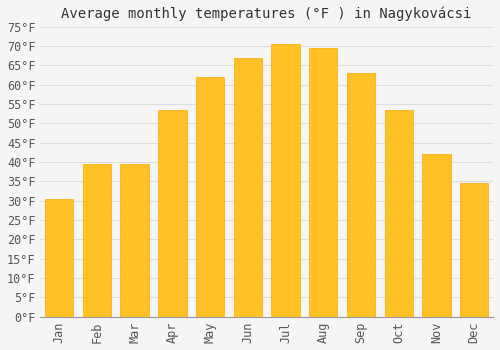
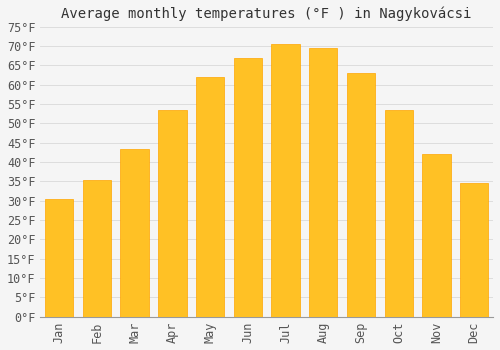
Feb: 39.5°F -> 35.5°F
Mar: 39.5°F -> 43.5°F
